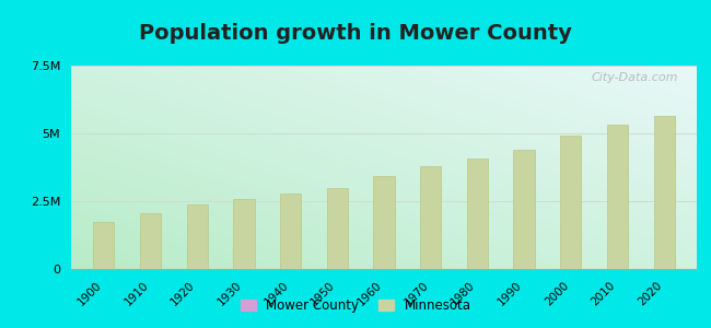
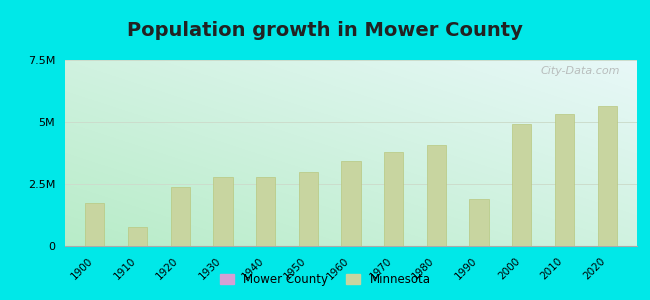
1910: 2.08M -> 0.75M
1930: 2.56M -> 2.80M
1990: 4.38M -> 1.90M
